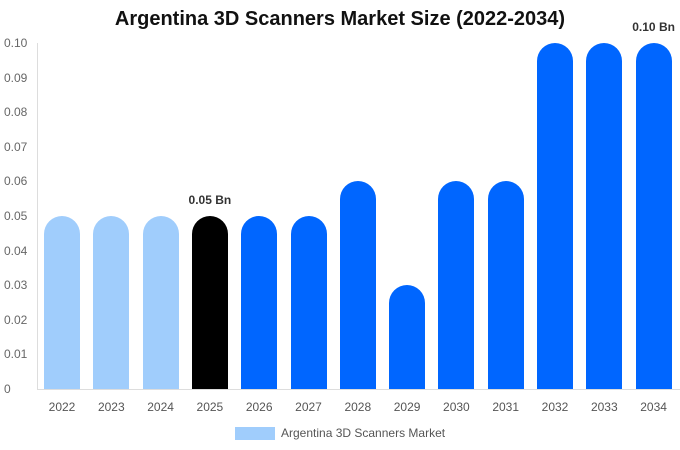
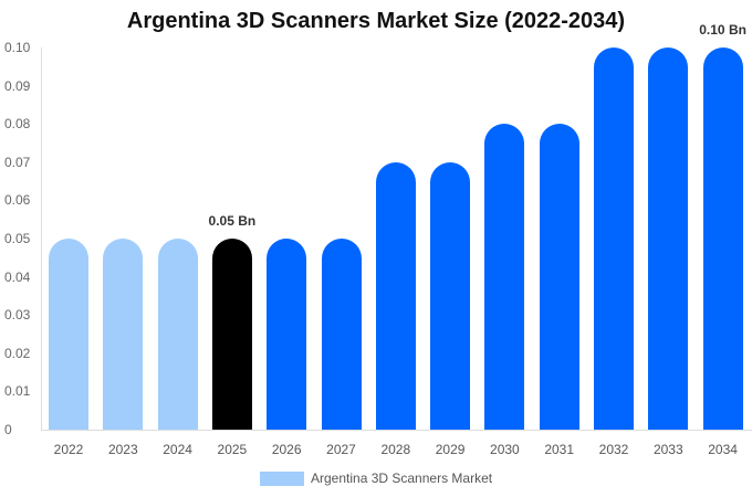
2028: 0.06 -> 0.07
2029: 0.03 -> 0.07
2030: 0.06 -> 0.08
2031: 0.06 -> 0.08
